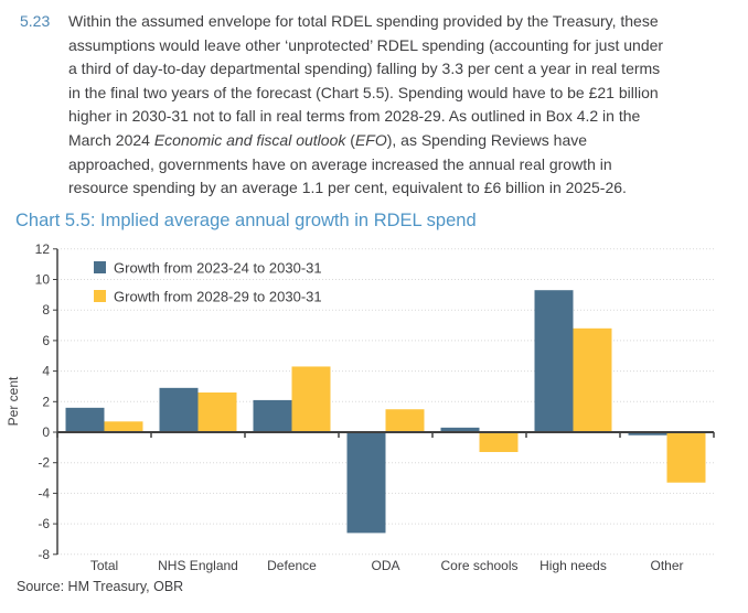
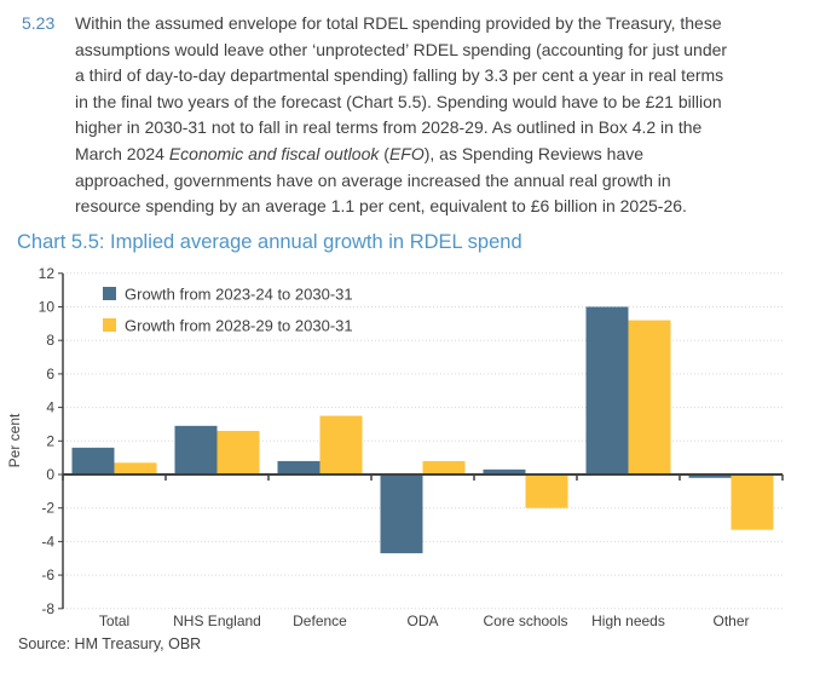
Growth from 2023-24 to 2030-31/Defence: 2,1 -> 0,8
Growth from 2028-29 to 2030-31/Defence: 4,3 -> 3,5
Growth from 2023-24 to 2030-31/ODA: -6,6 -> -4,7
Growth from 2028-29 to 2030-31/ODA: 1,5 -> 0,8
Growth from 2028-29 to 2030-31/Core schools: -1,3 -> -2,0
Growth from 2023-24 to 2030-31/High needs: 9,3 -> 10,0
Growth from 2028-29 to 2030-31/High needs: 6,8 -> 9,2
